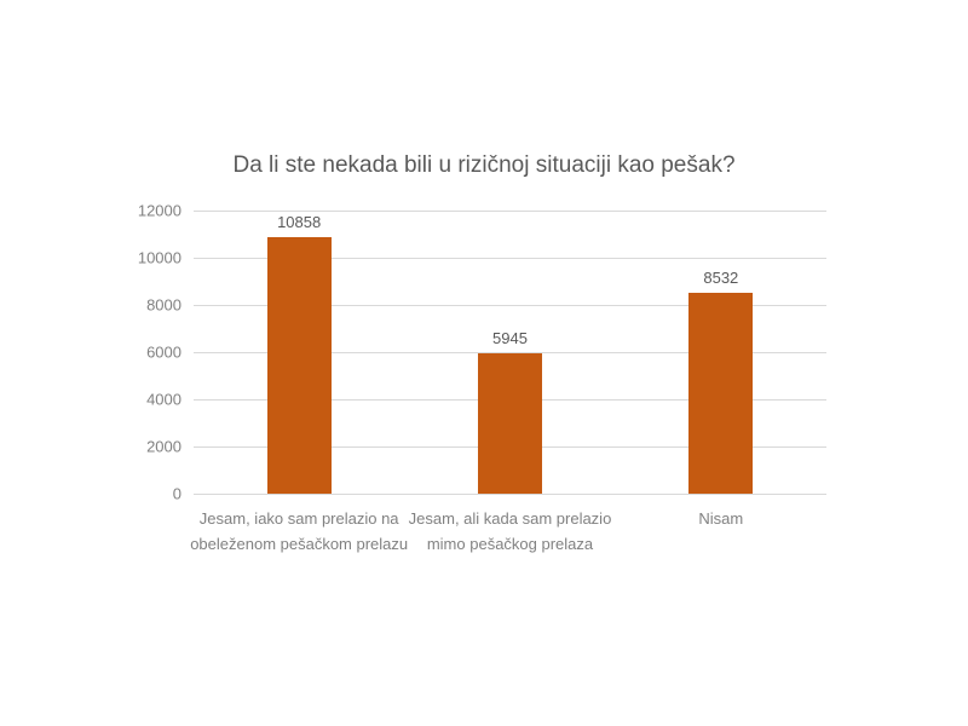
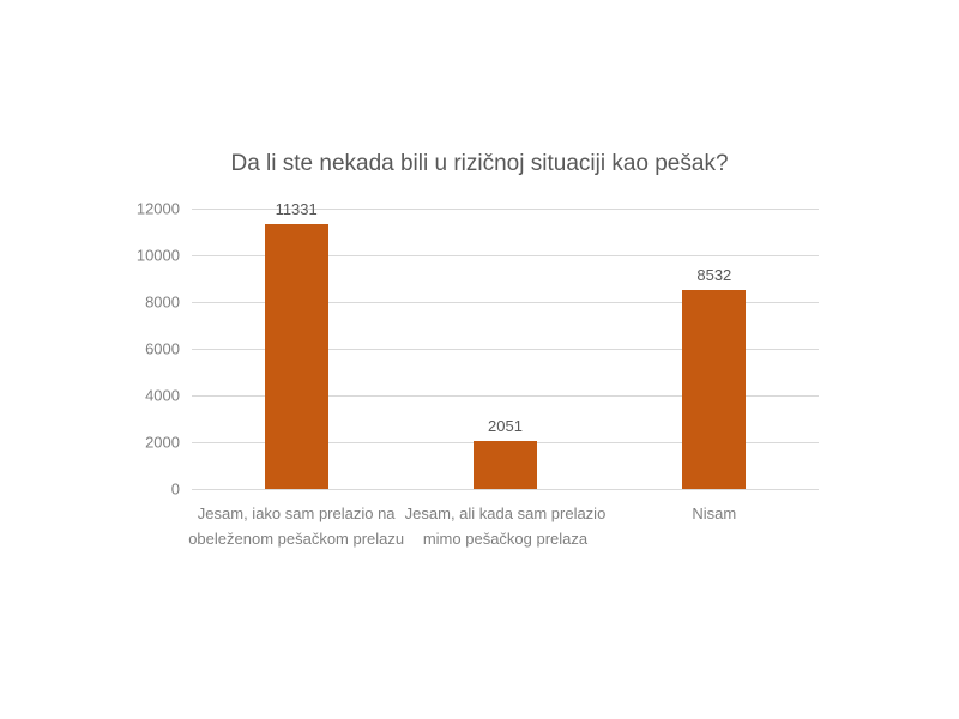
Jesam, iako sam prelazio na obeleženom pešačkom prelazu: 10858 -> 11331
Jesam, ali kada sam prelazio mimo pešačkog prelaza: 5945 -> 2051
